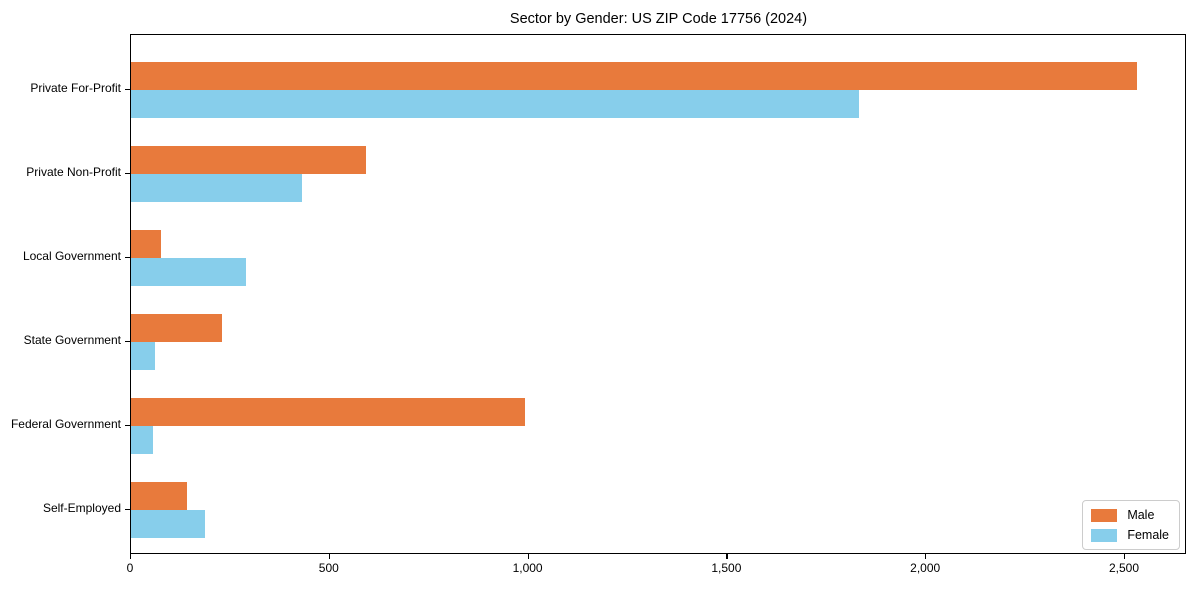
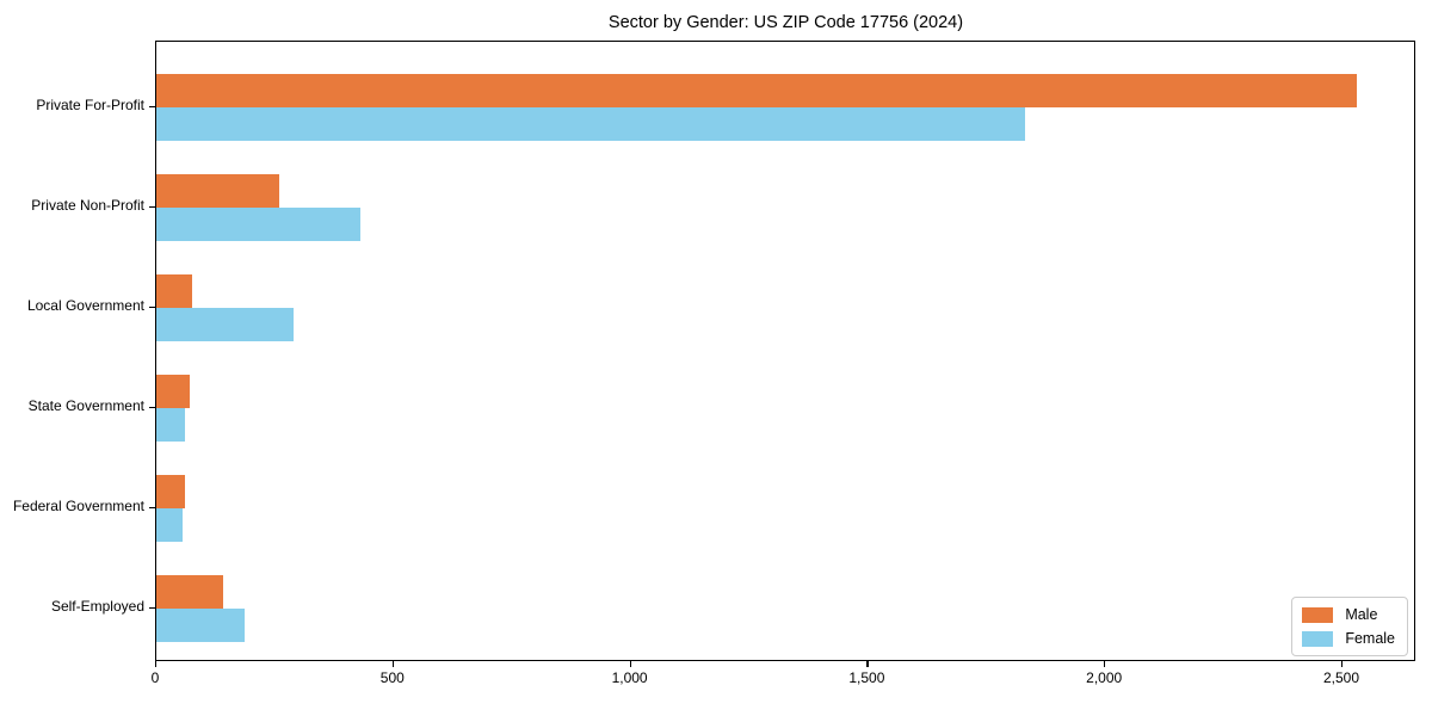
Male/Private Non-Profit: 590 -> 260
Male/State Government: 230 -> 70
Male/Federal Government: 990 -> 60
